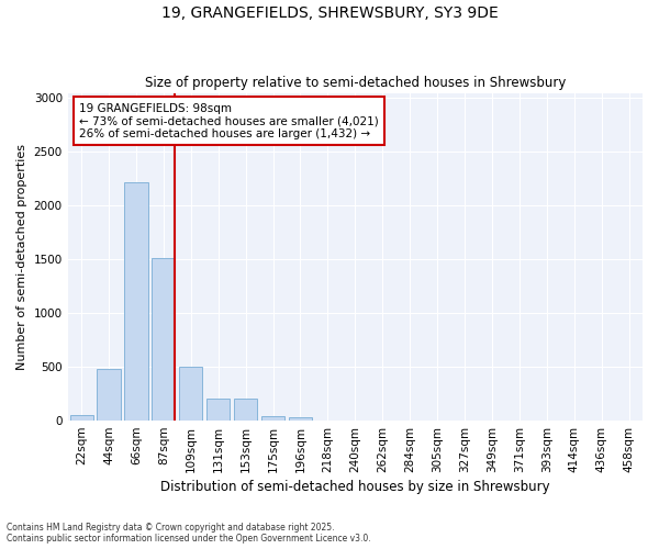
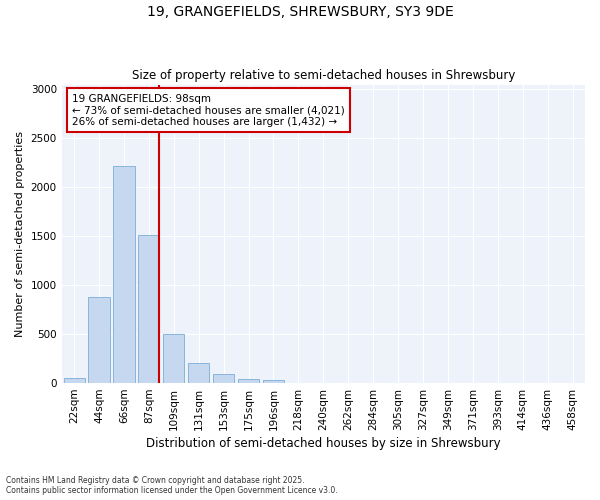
44sqm: 480 -> 880
153sqm: 200 -> 90
